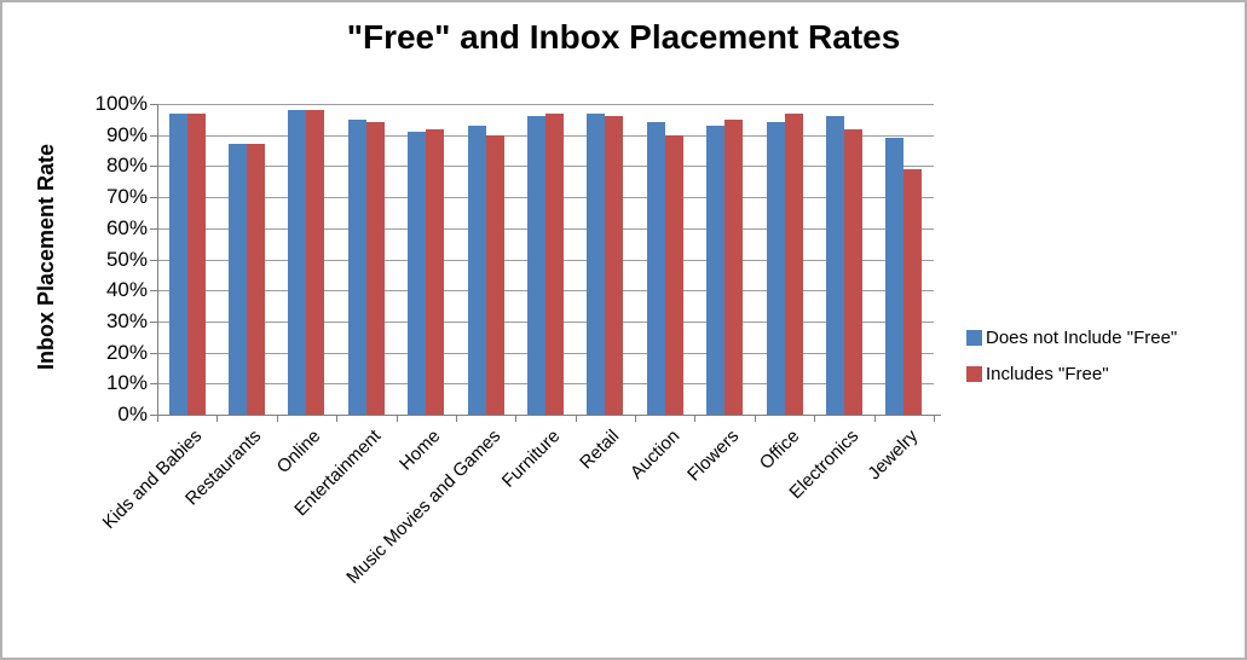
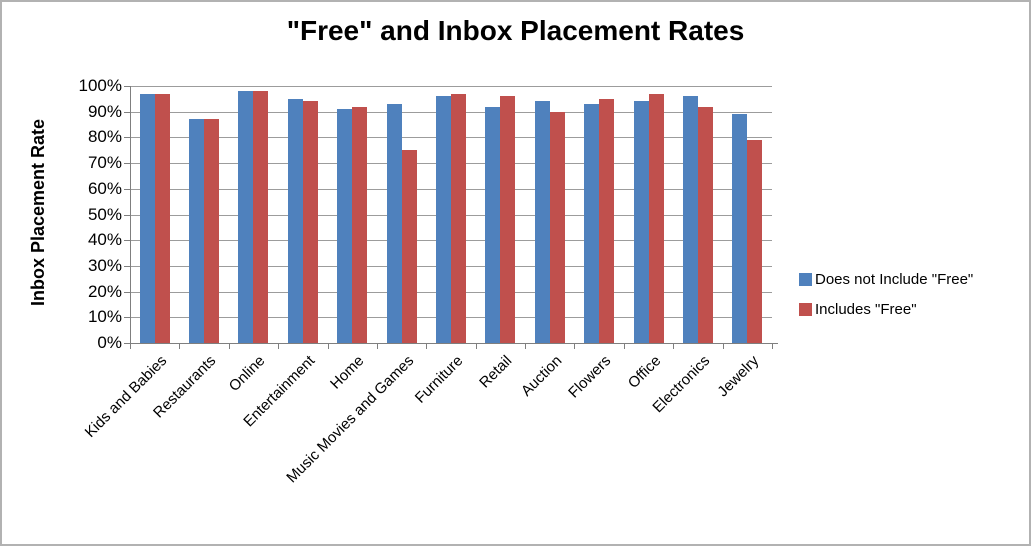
Includes "Free"/Music Movies and Games: 90% -> 75%
Does not Include "Free"/Retail: 97% -> 92%
